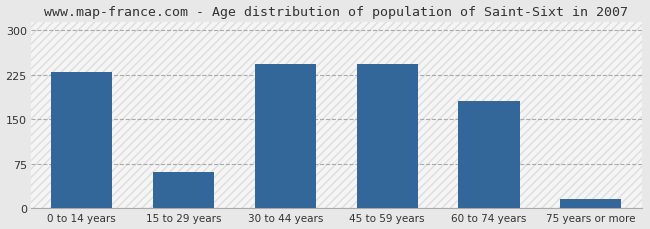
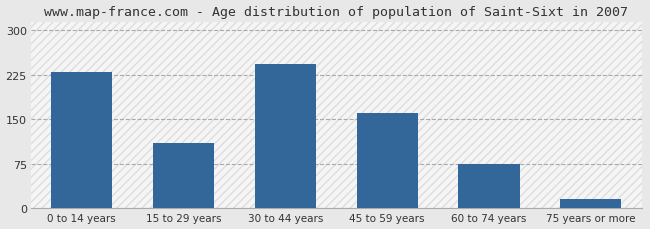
15 to 29 years: 60 -> 110
45 to 59 years: 244 -> 160
60 to 74 years: 180 -> 75
